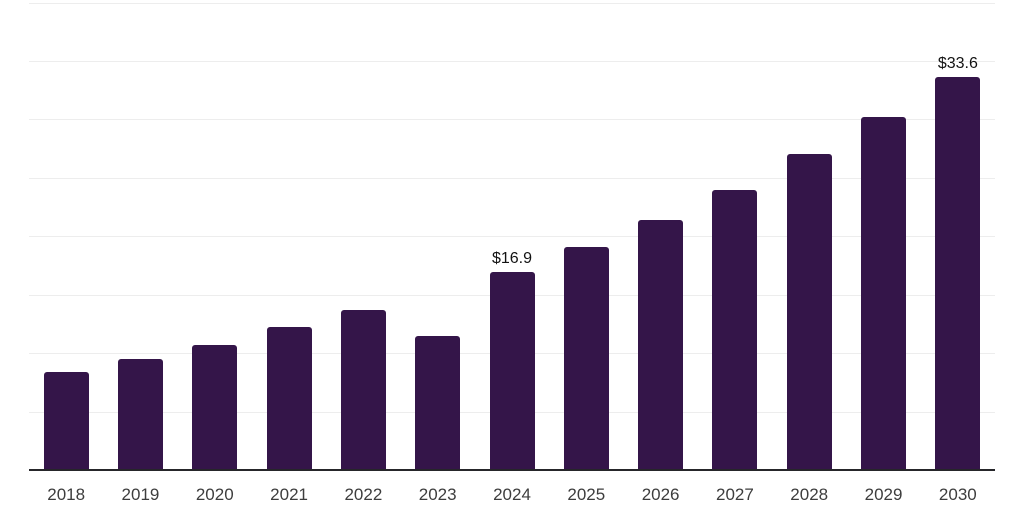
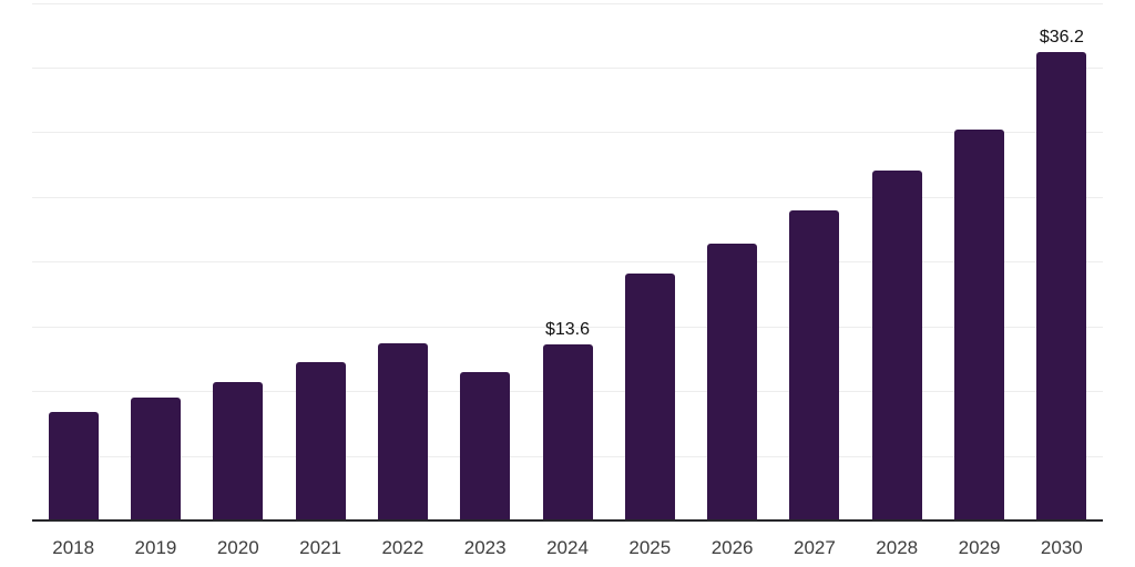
2024: $16.9 -> $13.6
2030: $33.6 -> $36.2
